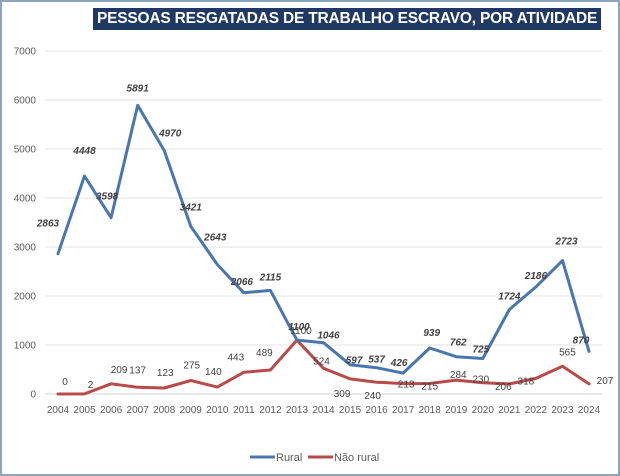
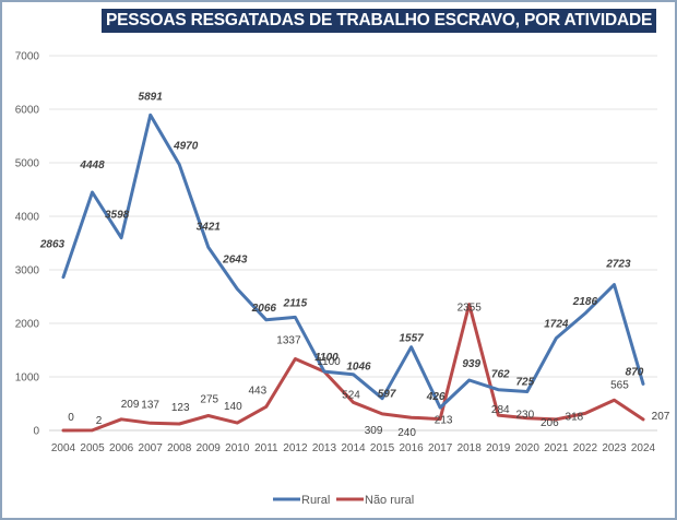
Não rural/2012: 489 -> 1337
Rural/2016: 537 -> 1557
Não rural/2018: 215 -> 2355
